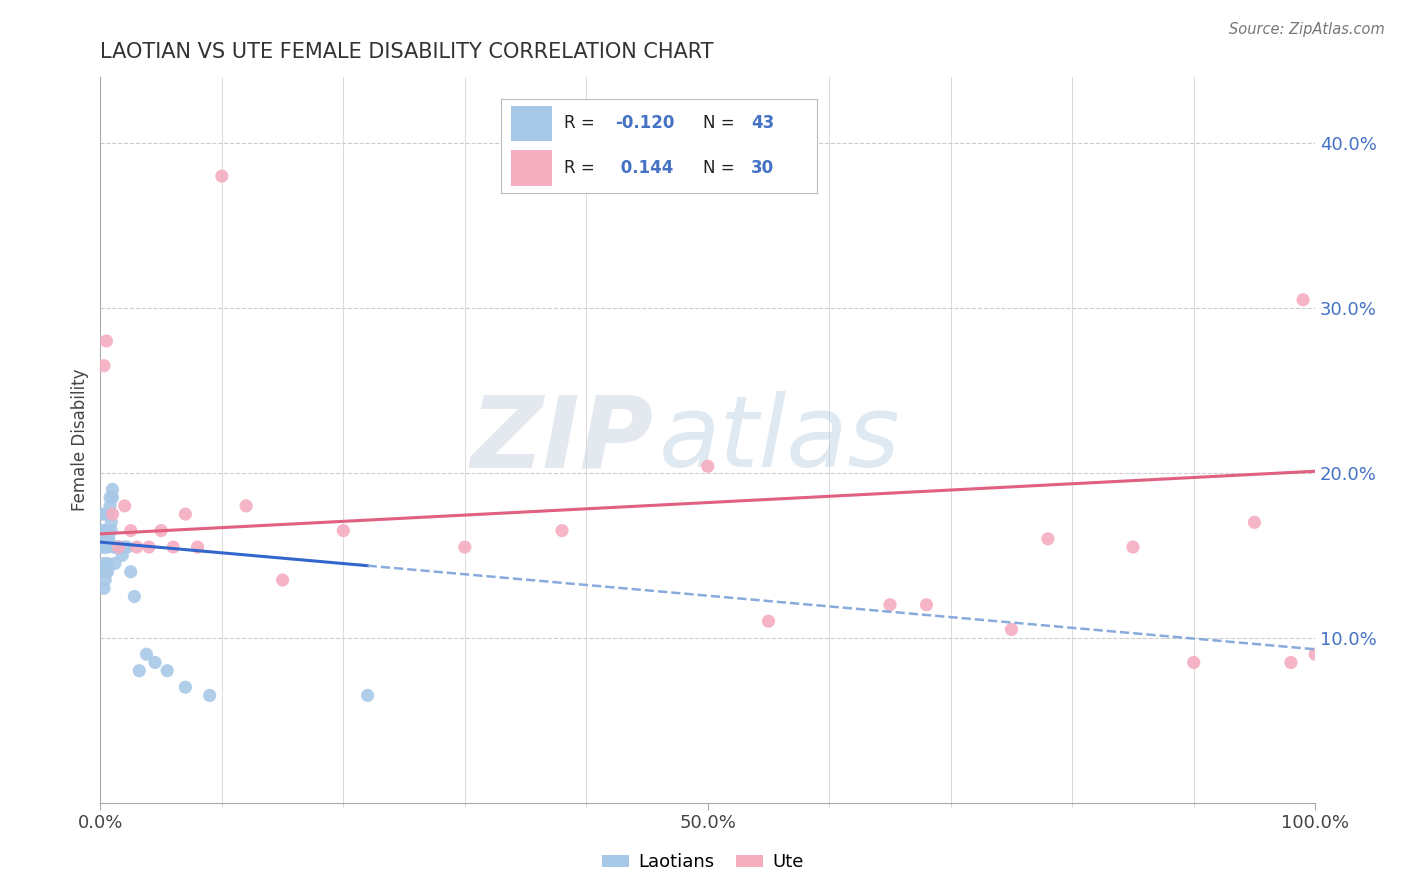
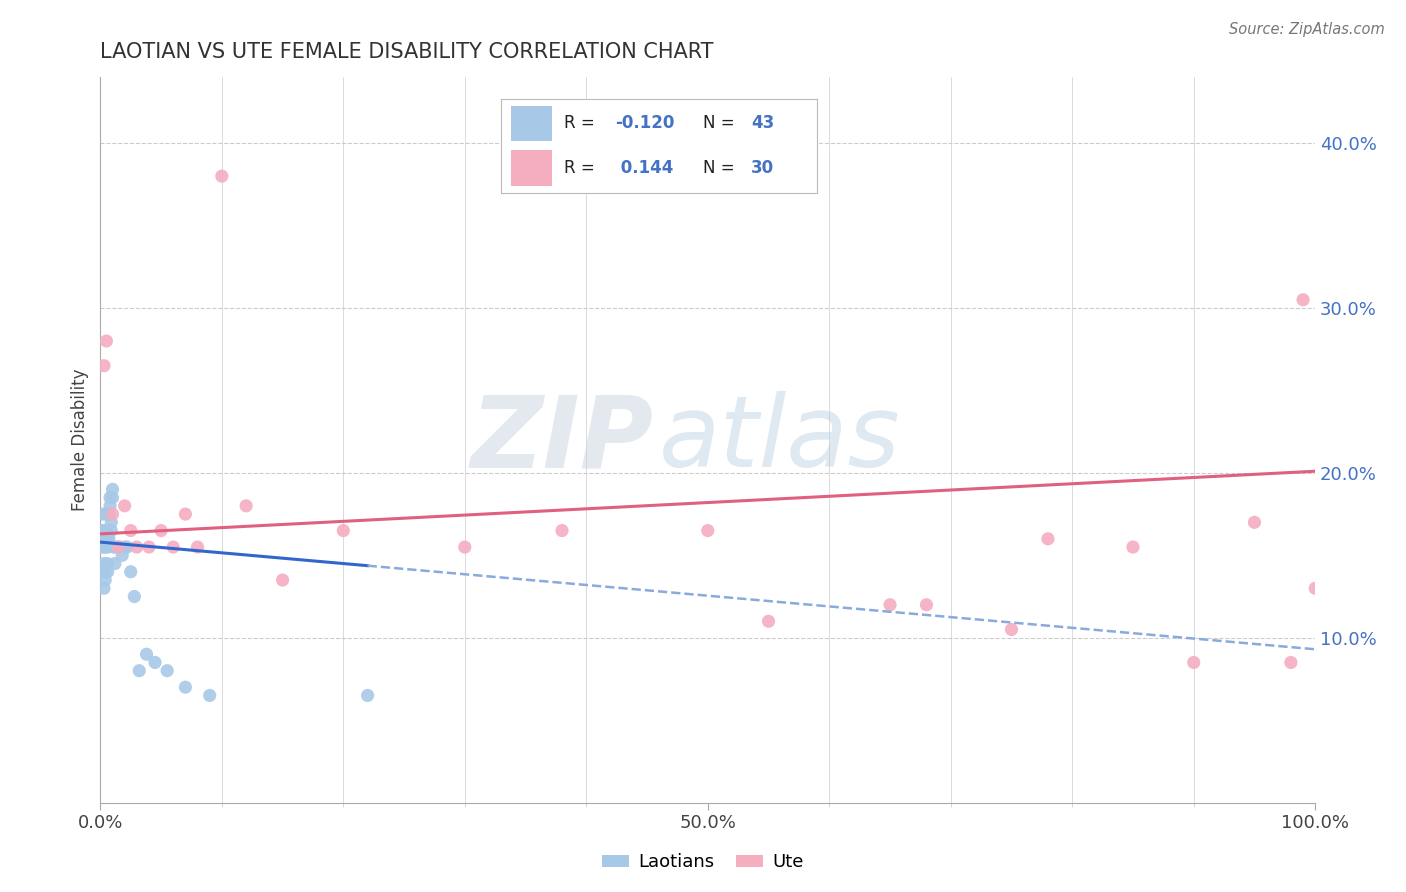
Ute/50.0%: 20.4% -> 16.5%
Ute/100.0%: 9.0% -> 13.0%
